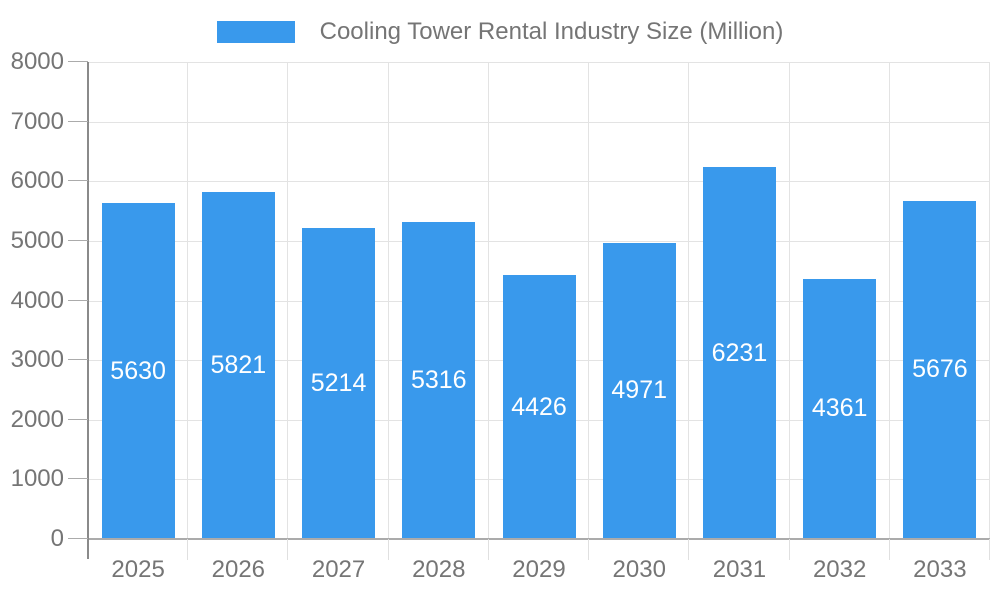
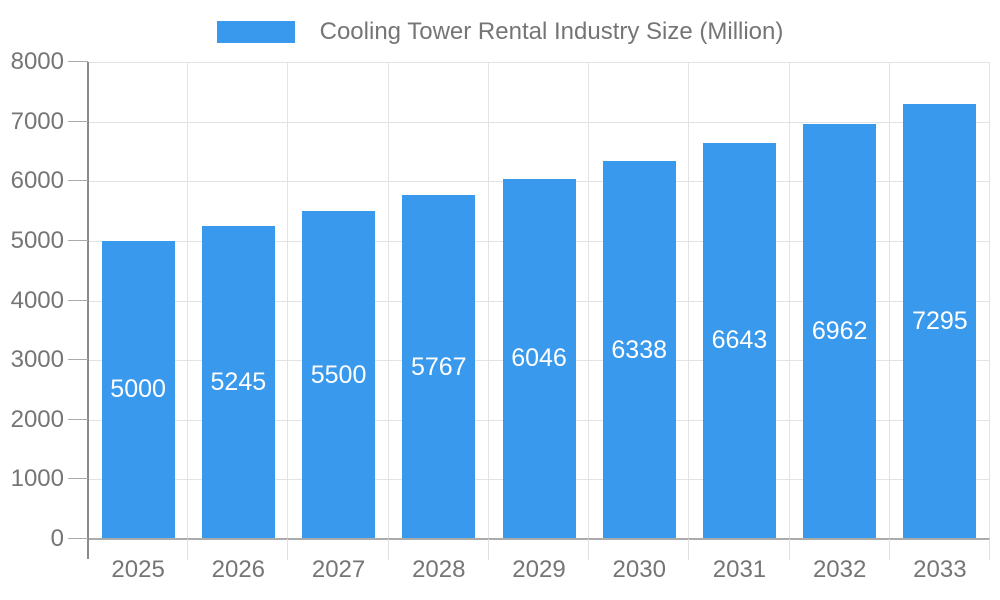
2025: 5630 -> 5000
2026: 5821 -> 5245
2027: 5214 -> 5500
2028: 5316 -> 5767
2029: 4426 -> 6046
2030: 4971 -> 6338
2031: 6231 -> 6643
2032: 4361 -> 6962
2033: 5676 -> 7295
